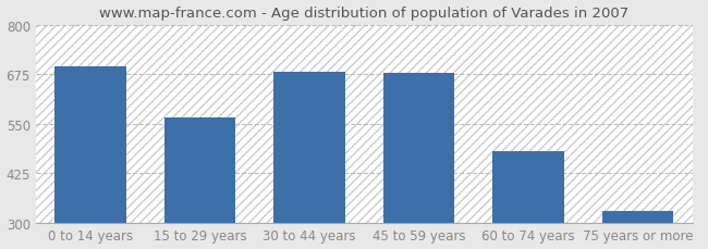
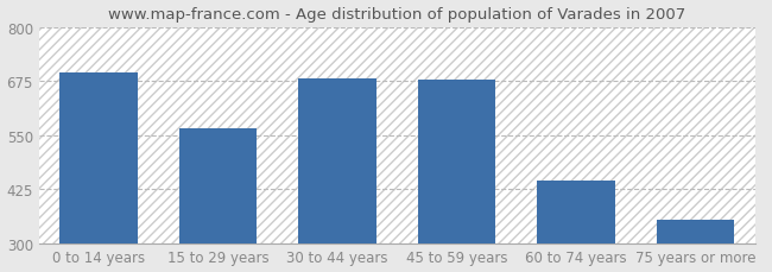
60 to 74 years: 480 -> 445
75 years or more: 330 -> 355
